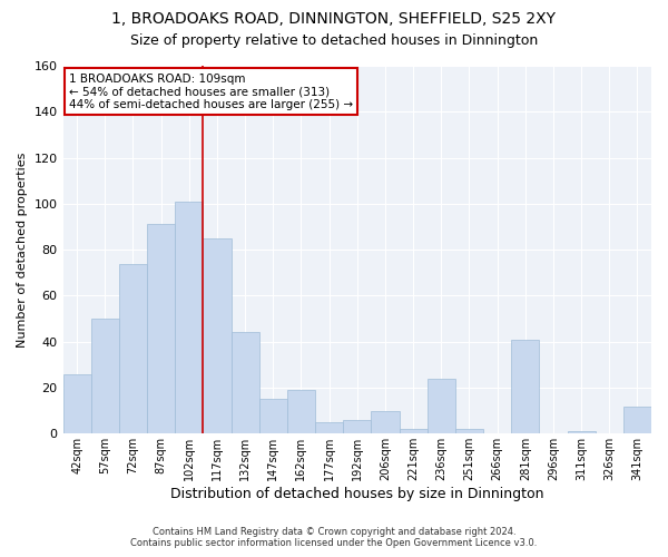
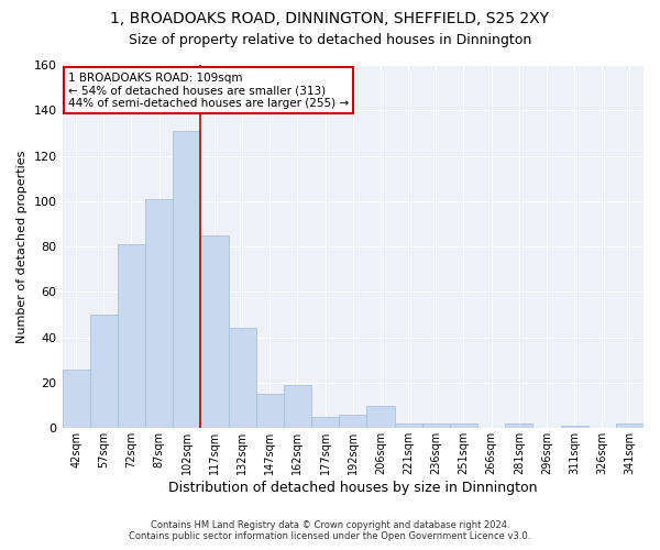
72sqm: 74 -> 81
87sqm: 91 -> 101
102sqm: 101 -> 131
236sqm: 24 -> 2
281sqm: 41 -> 2
341sqm: 12 -> 2
